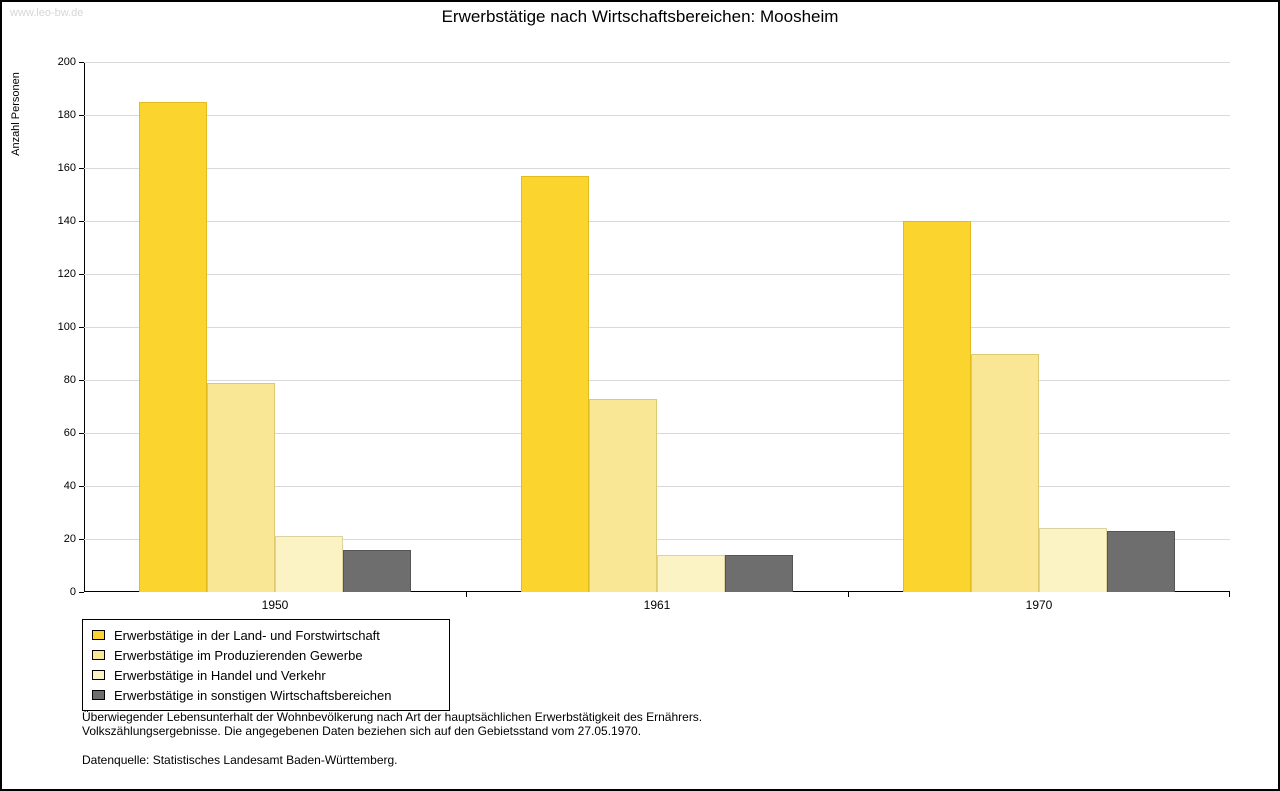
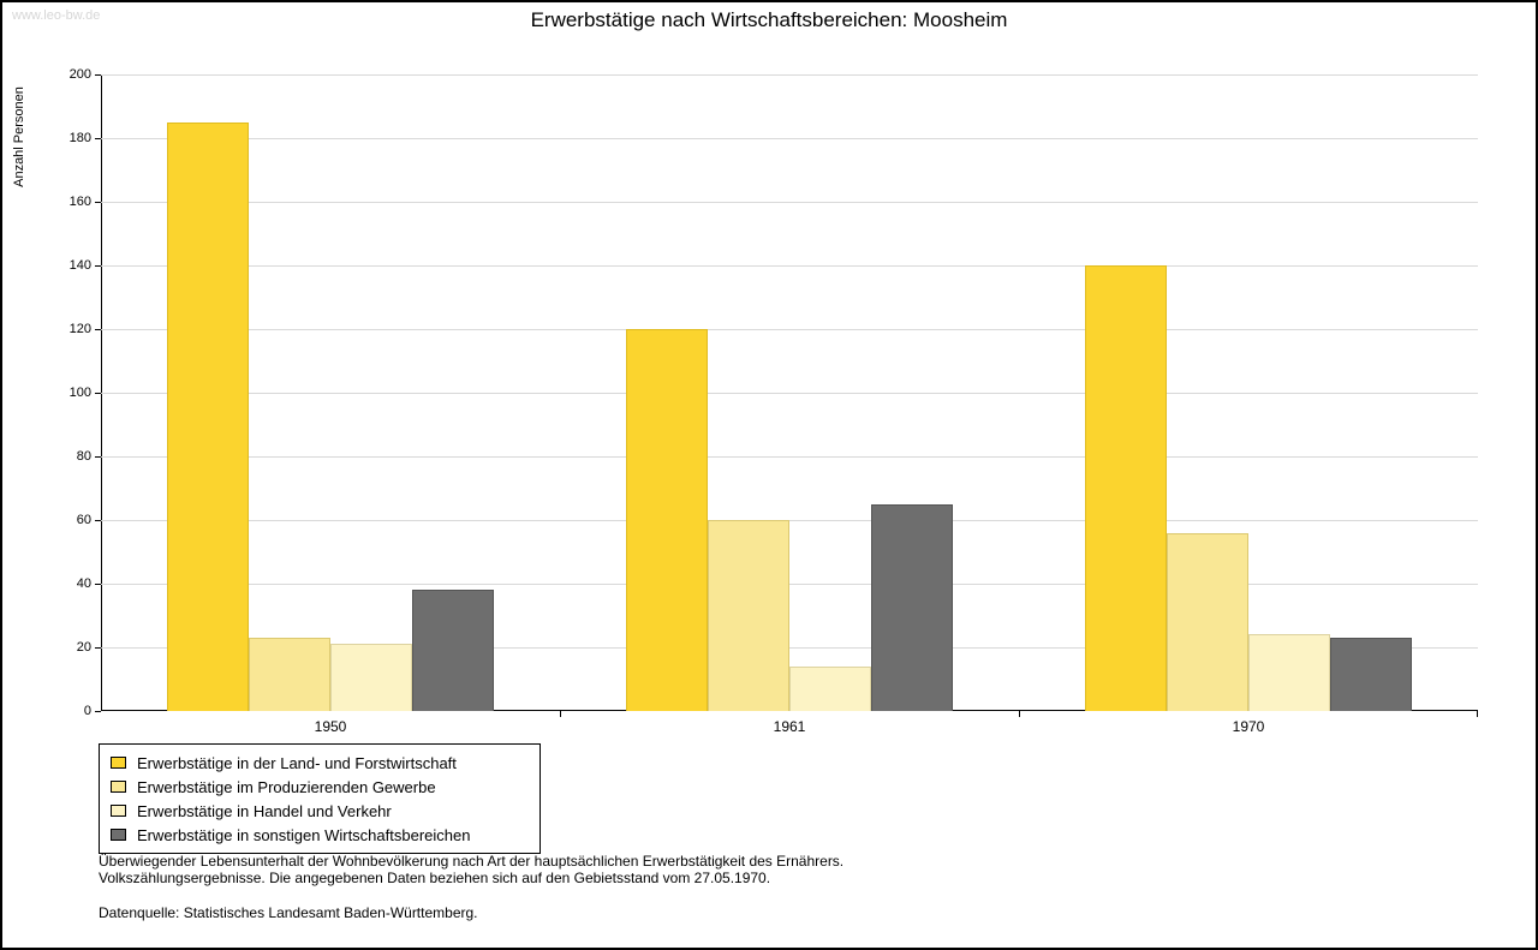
Erwerbstätige im Produzierenden Gewerbe/1950: 79 -> 23
Erwerbstätige in sonstigen Wirtschaftsbereichen/1950: 16 -> 38
Erwerbstätige in der Land- und Forstwirtschaft/1961: 157 -> 120
Erwerbstätige im Produzierenden Gewerbe/1961: 73 -> 60
Erwerbstätige in sonstigen Wirtschaftsbereichen/1961: 14 -> 65
Erwerbstätige im Produzierenden Gewerbe/1970: 90 -> 56
